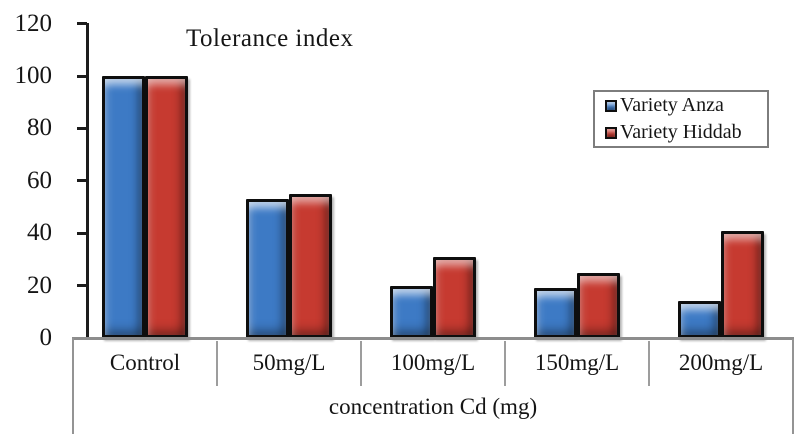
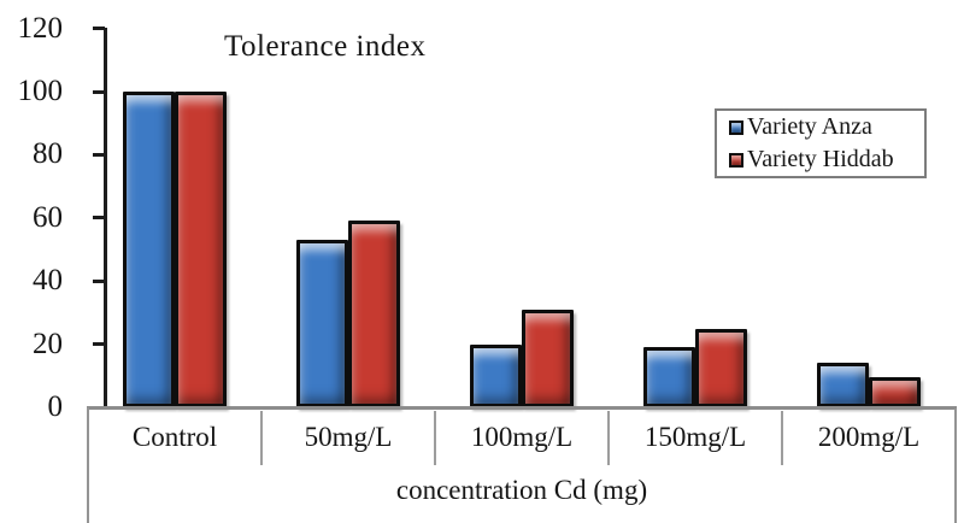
Variety Hiddab/50mg/L: 55 -> 59
Variety Hiddab/200mg/L: 41 -> 10
